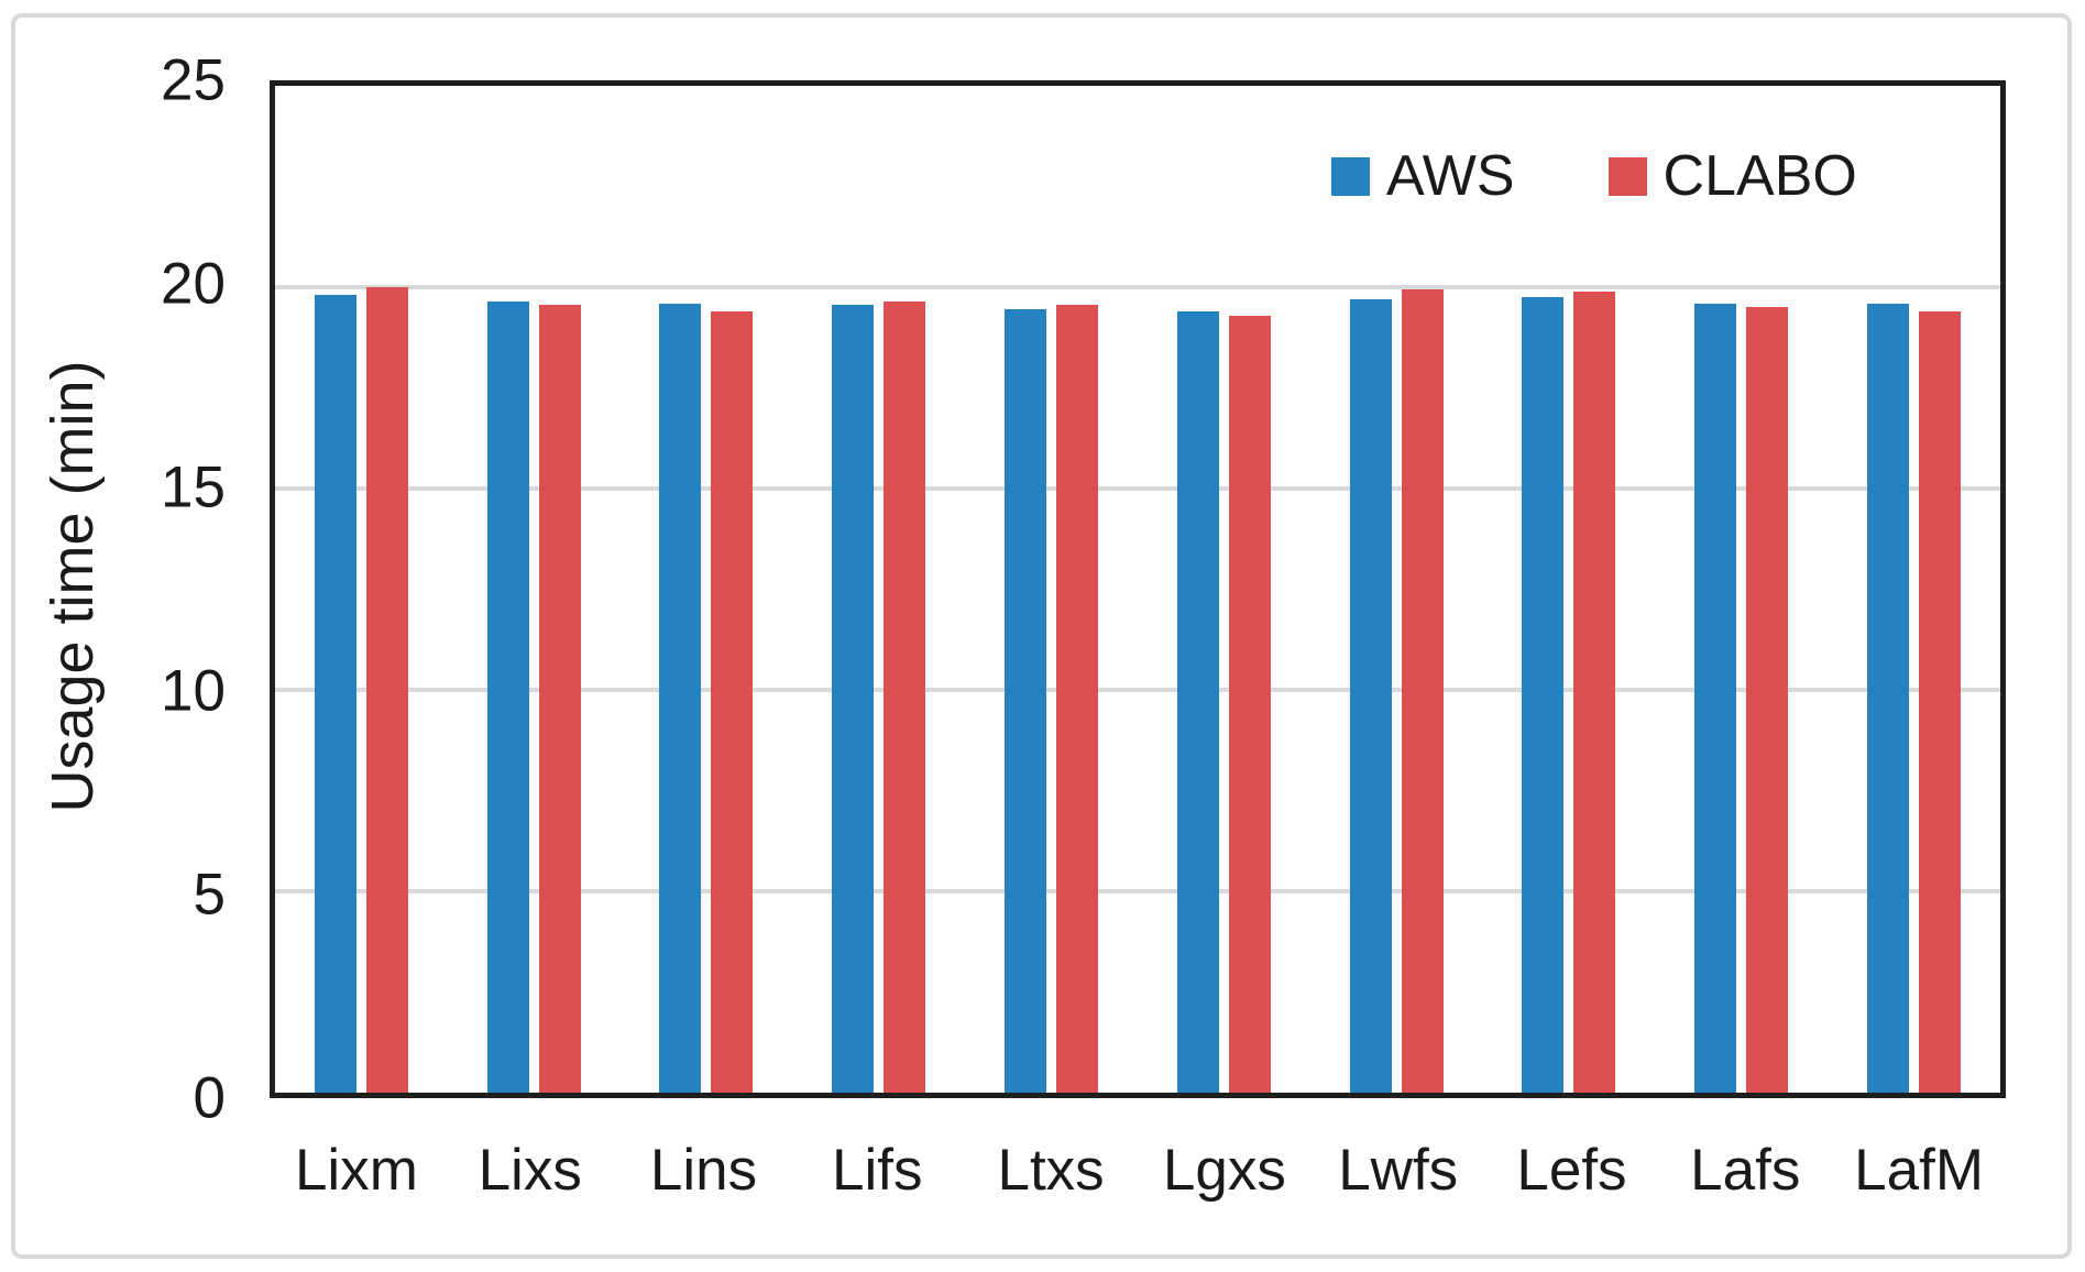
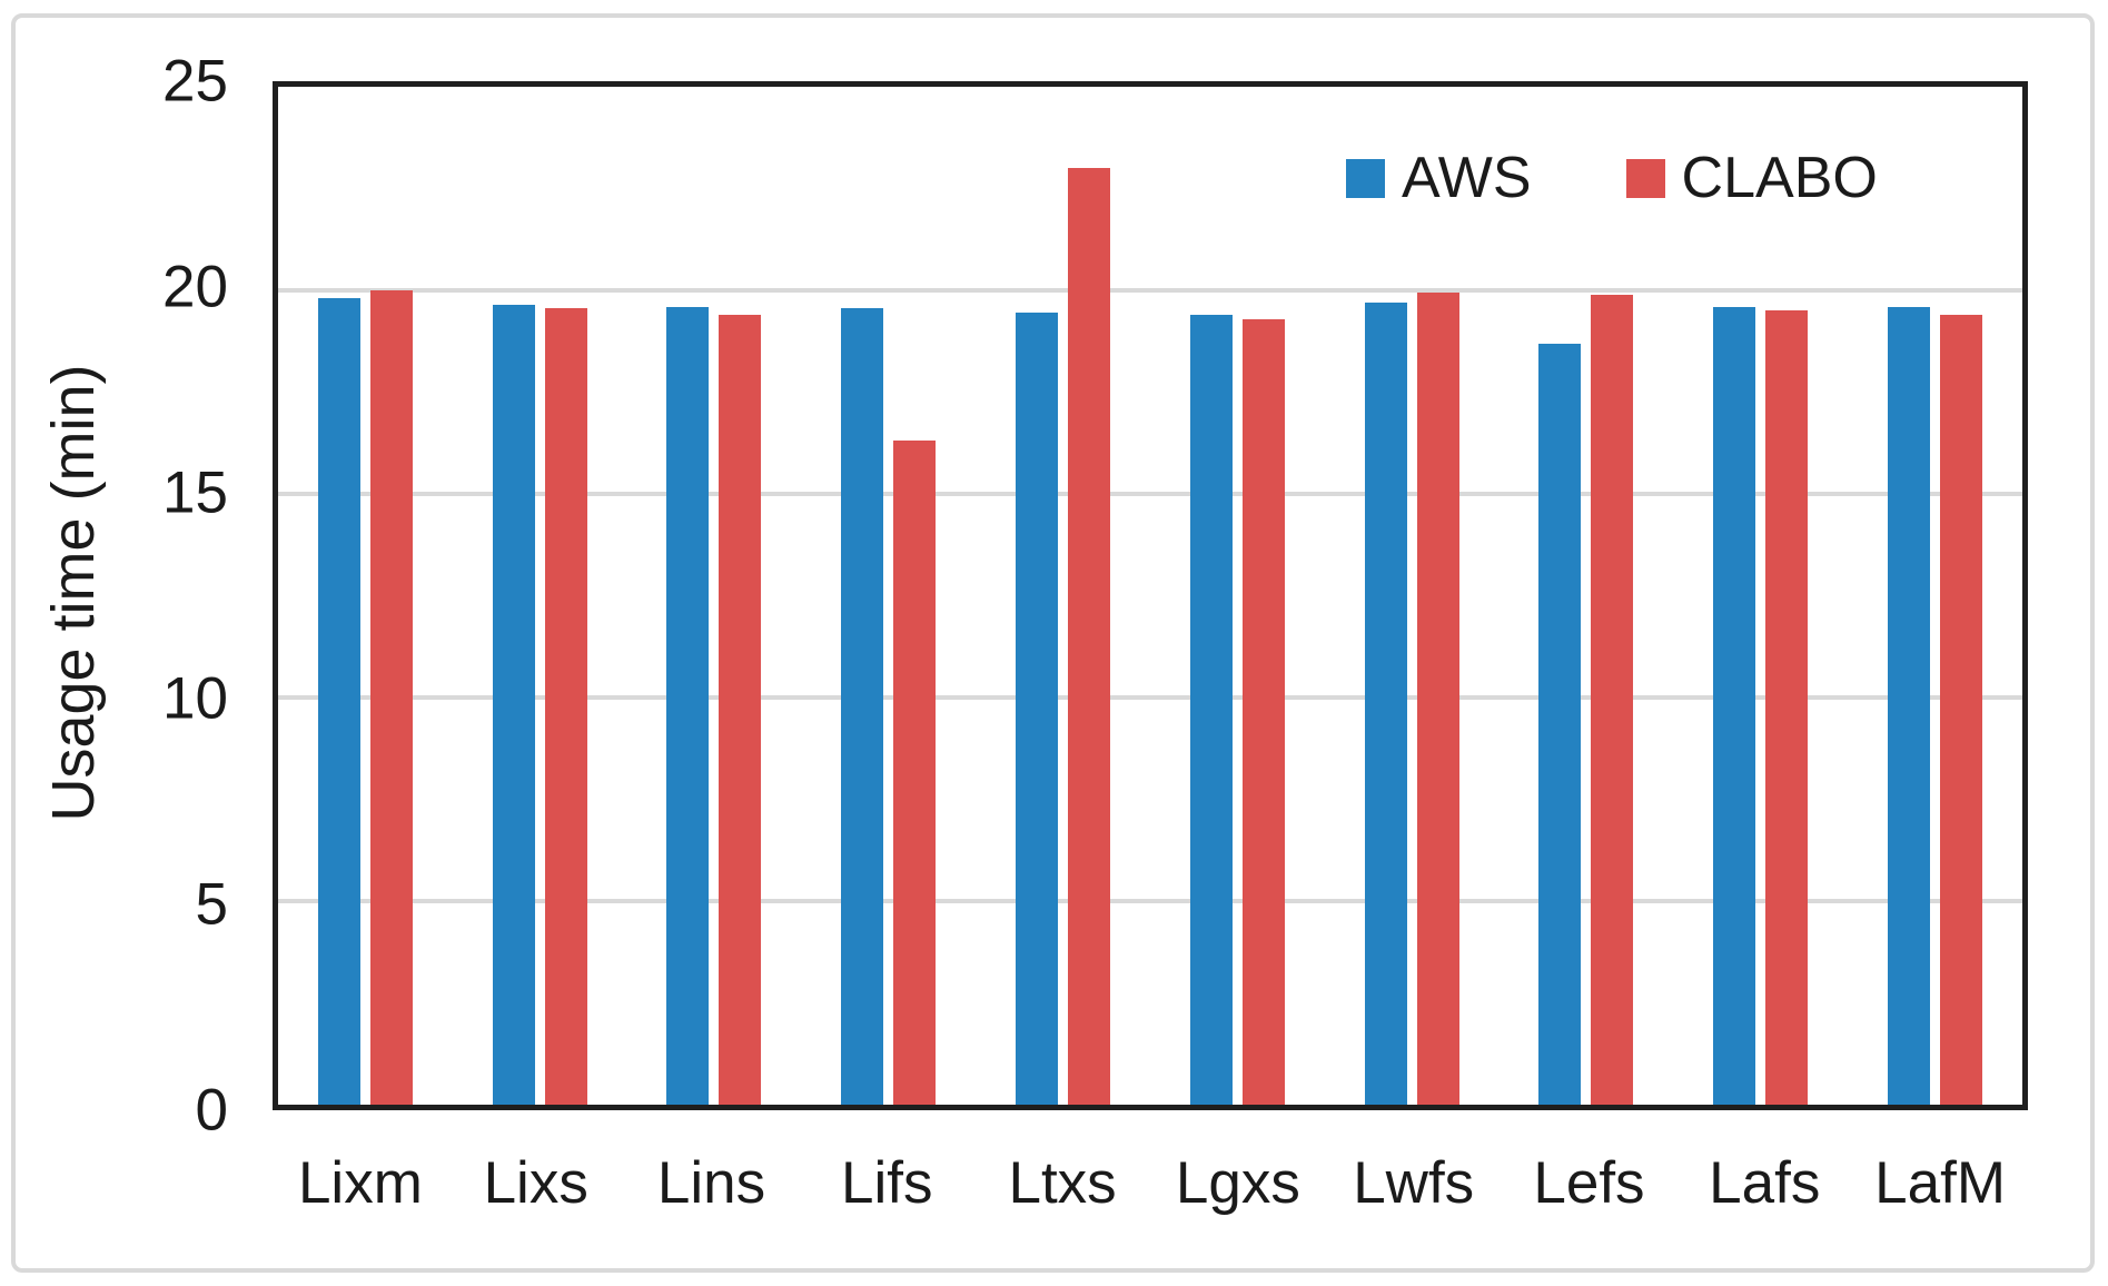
CLABO/Lifs: 19.6 -> 16.3
CLABO/Ltxs: 19.6 -> 23.0
AWS/Lefs: 19.8 -> 18.7
